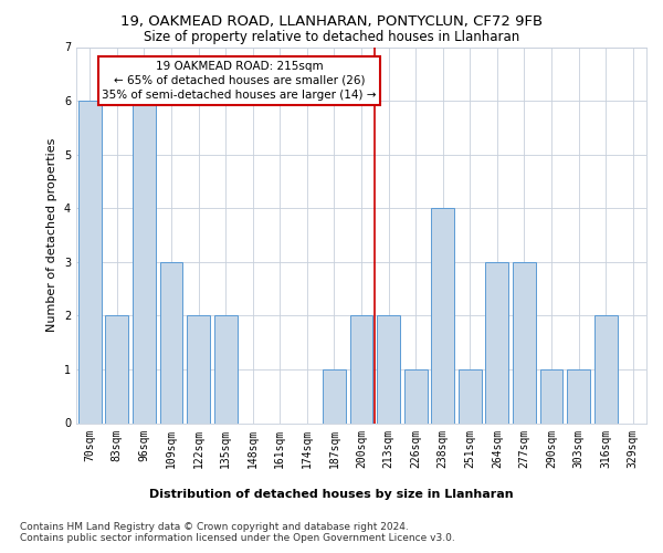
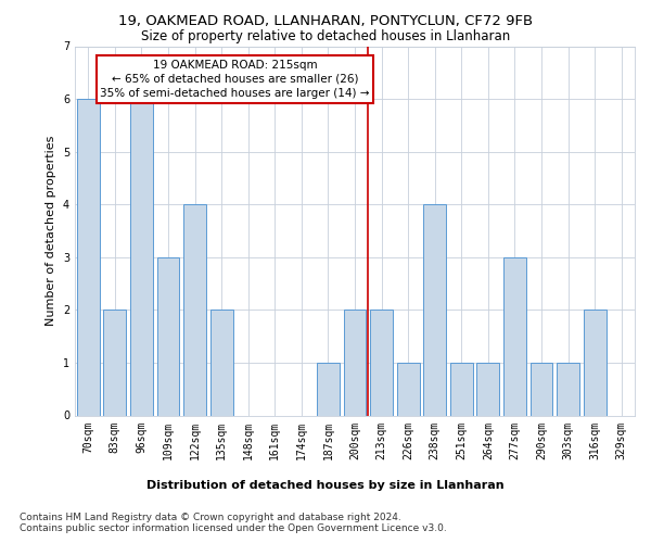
122sqm: 2 -> 4
264sqm: 3 -> 1
